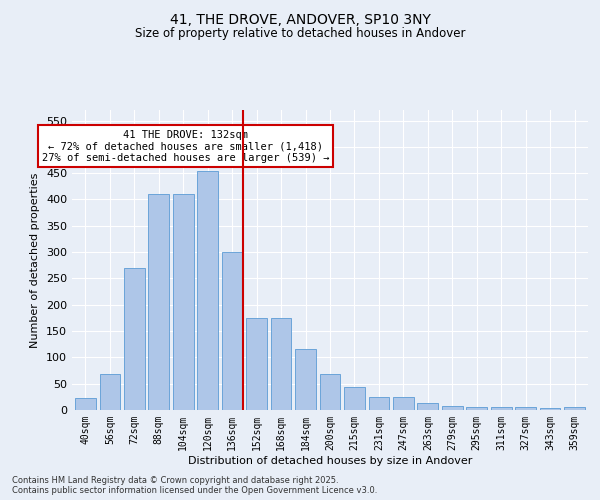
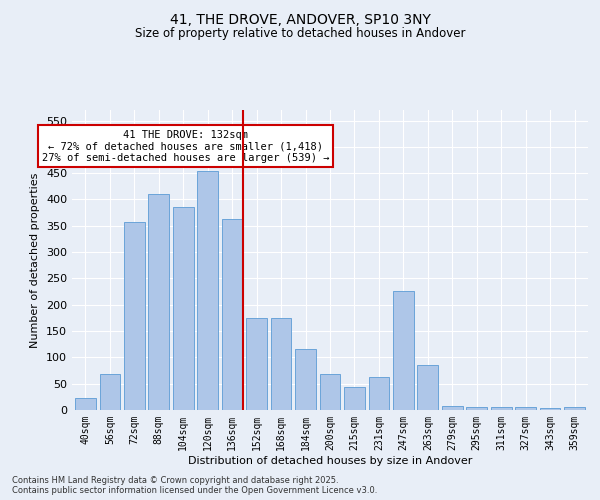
72sqm: 270 -> 358
104sqm: 410 -> 386
136sqm: 300 -> 362
231sqm: 25 -> 62
247sqm: 25 -> 226
263sqm: 13 -> 86
